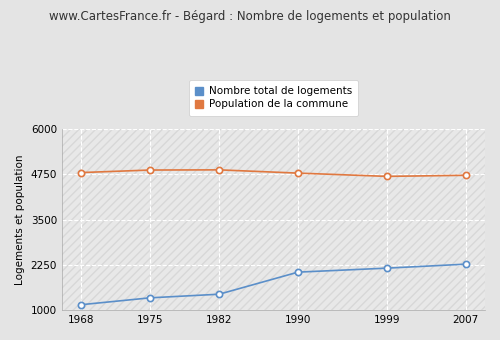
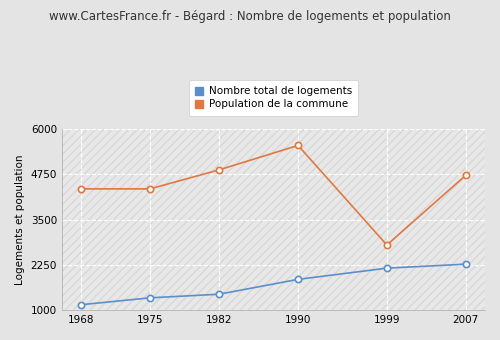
Population de la commune/1968: 4800 -> 4350
Population de la commune/1975: 4870 -> 4350
Nombre total de logements/1990: 2050 -> 1850
Population de la commune/1990: 4780 -> 5550
Population de la commune/1999: 4700 -> 2800
